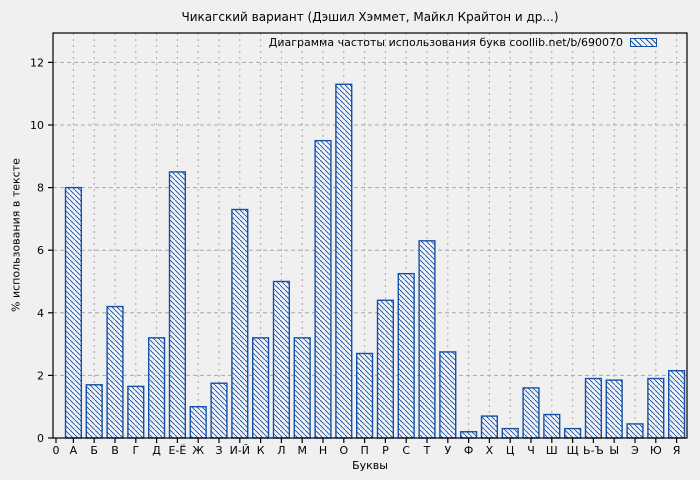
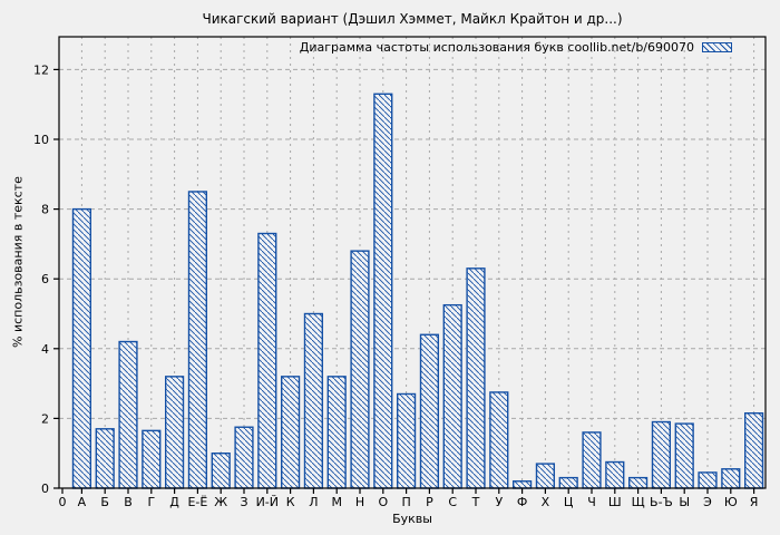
Н: 9.5 -> 6.8
Ю: 1.9 -> 0.6
